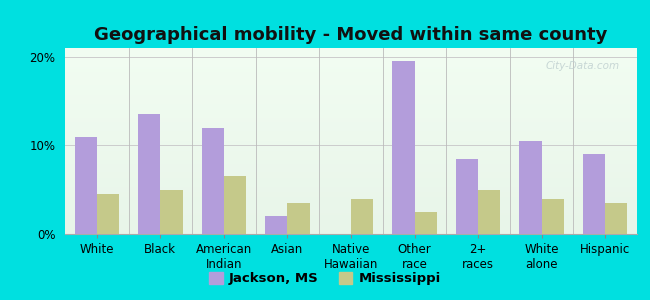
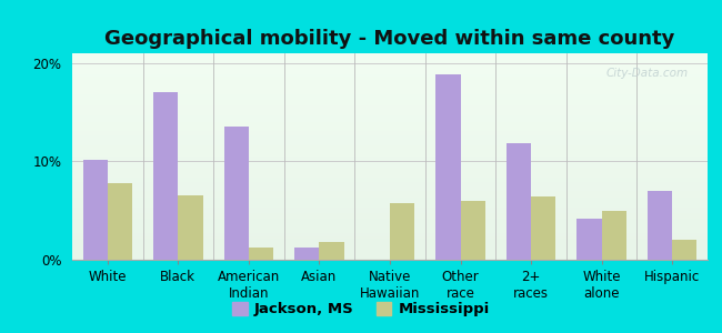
Jackson, MS/White: 11.0% -> 10.2%
Mississippi/White: 4.5% -> 7.8%
Jackson, MS/Black: 13.5% -> 17.0%
Mississippi/Black: 5.0% -> 6.6%
Jackson, MS/American Indian: 12.0% -> 13.6%
Mississippi/American Indian: 6.5% -> 1.2%
Jackson, MS/Asian: 2.0% -> 1.2%
Mississippi/Asian: 3.5% -> 1.8%
Mississippi/Native Hawaiian: 4.0% -> 5.8%
Jackson, MS/Other race: 19.5% -> 18.8%
Mississippi/Other race: 2.5% -> 6.0%
Jackson, MS/2+ races: 8.5% -> 11.8%
Mississippi/2+ races: 5.0% -> 6.4%
Jackson, MS/White alone: 10.5% -> 4.2%
Mississippi/White alone: 4.0% -> 5.0%
Jackson, MS/Hispanic: 9.0% -> 7.0%
Mississippi/Hispanic: 3.5% -> 2.0%
